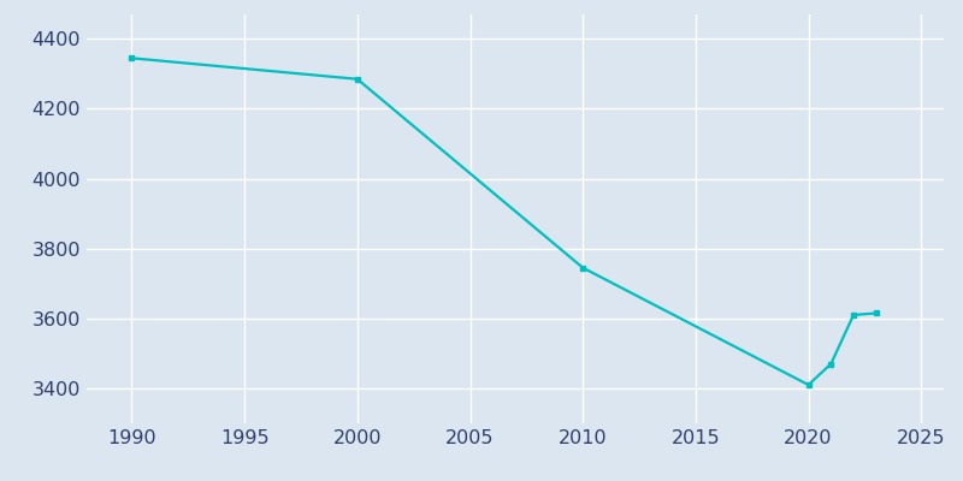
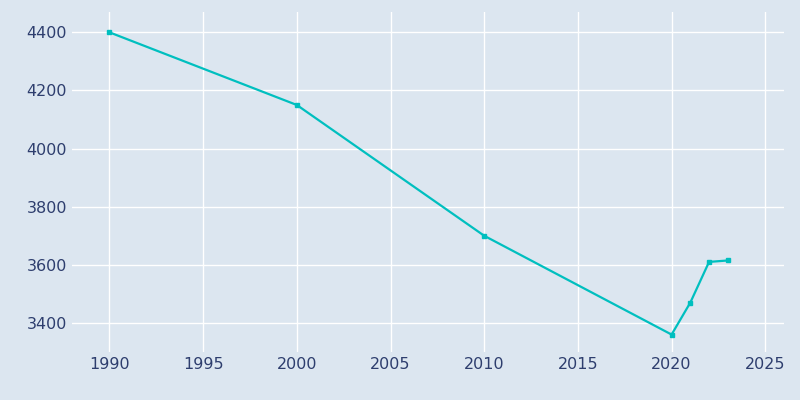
1990: 4345 -> 4400
2000: 4285 -> 4150
2010: 3745 -> 3700
2020: 3410 -> 3360
